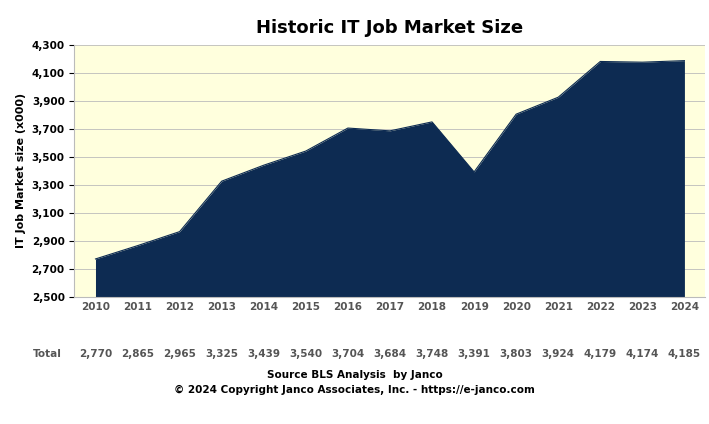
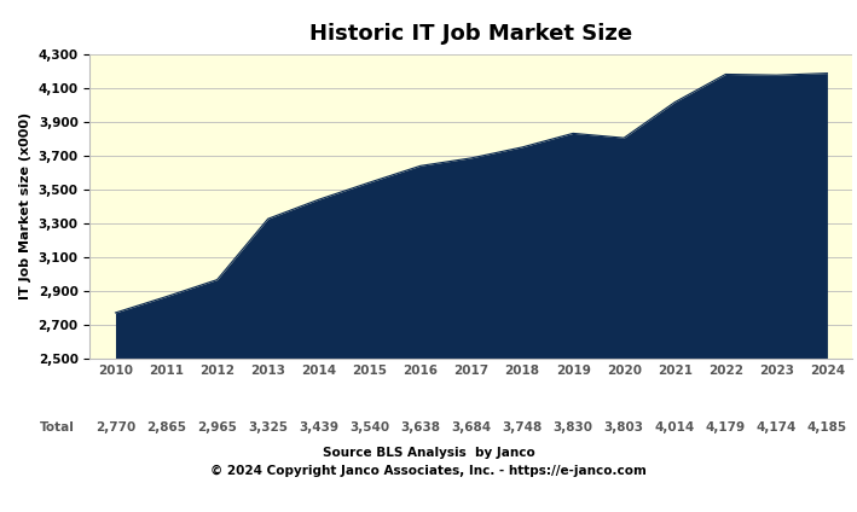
2016: 3,704 -> 3,638
2019: 3,391 -> 3,830
2021: 3,924 -> 4,014
